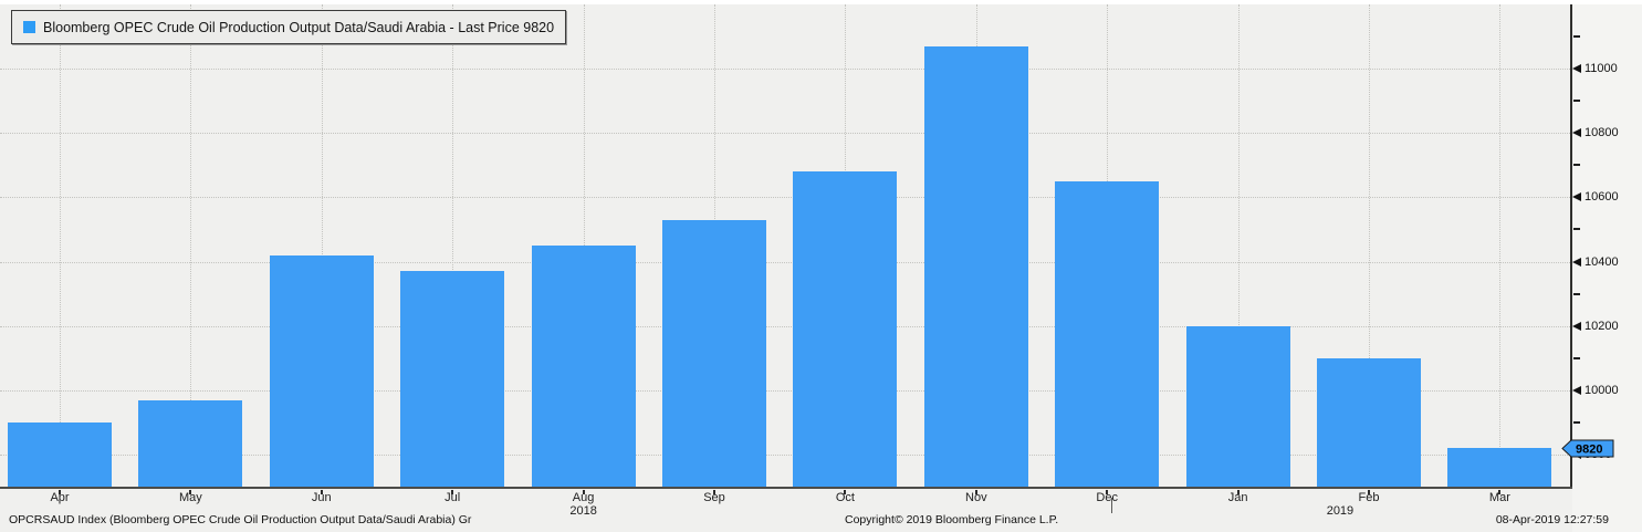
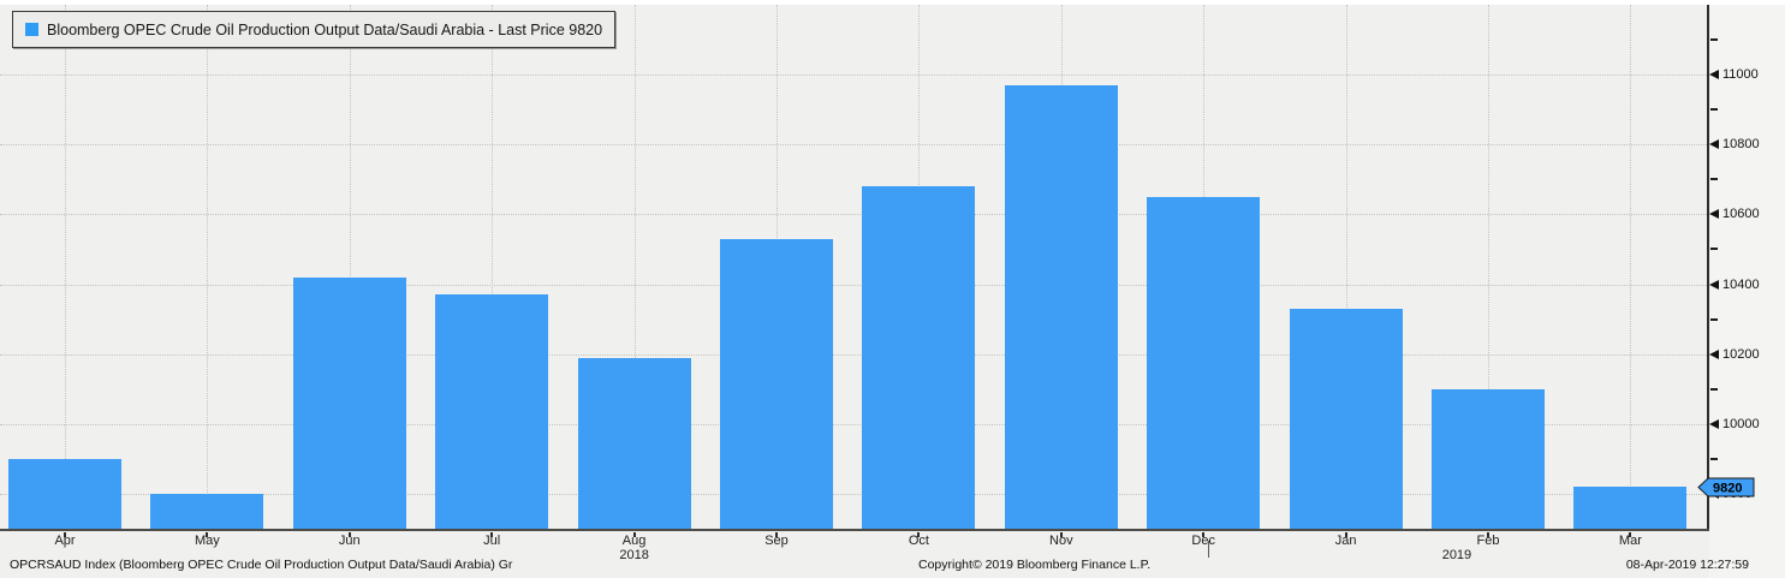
May: 9970 -> 9800
Aug: 10450 -> 10190
Nov: 11070 -> 10970
Jan: 10200 -> 10330
